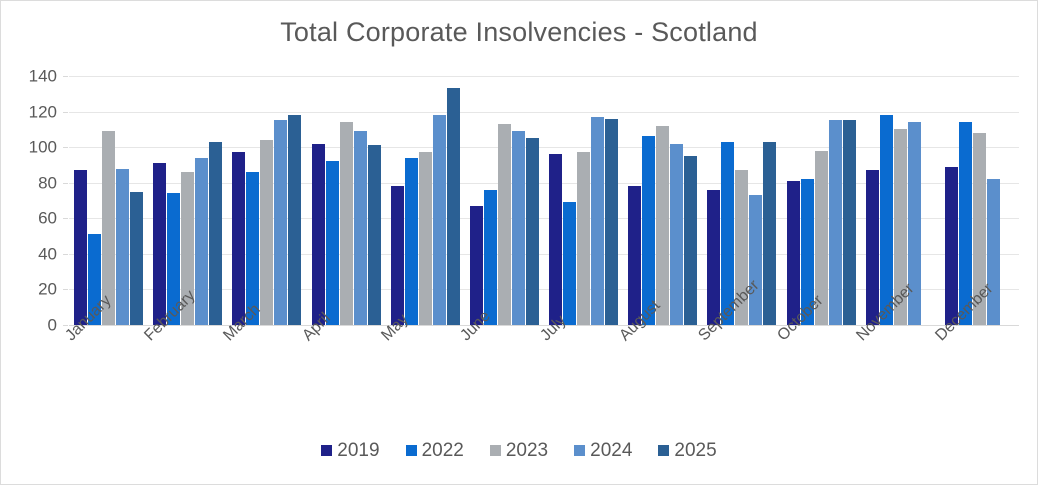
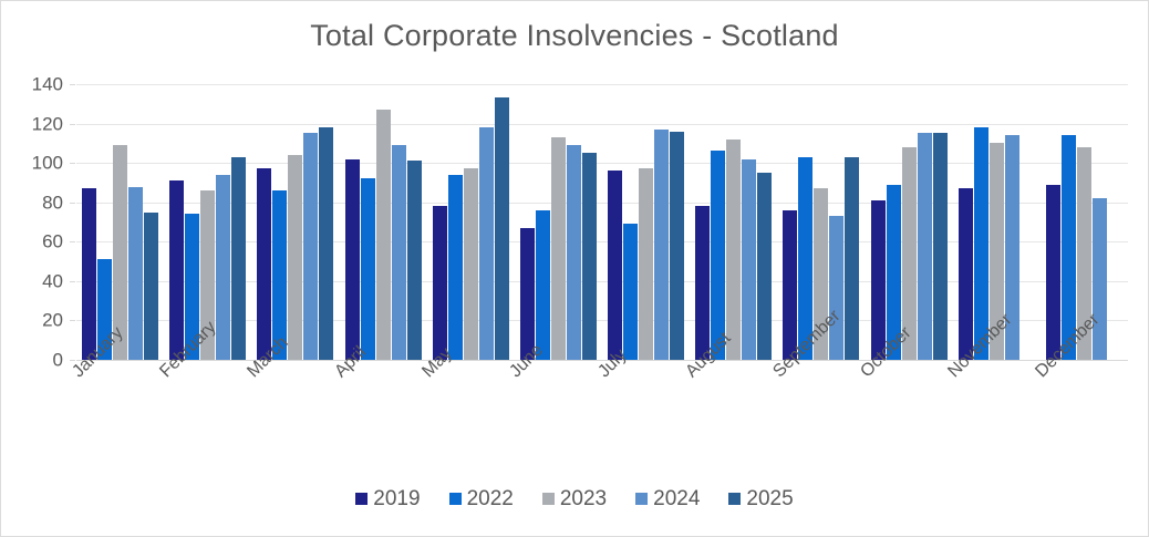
2023/April: 114 -> 127
2022/October: 82 -> 89
2023/October: 98 -> 108
